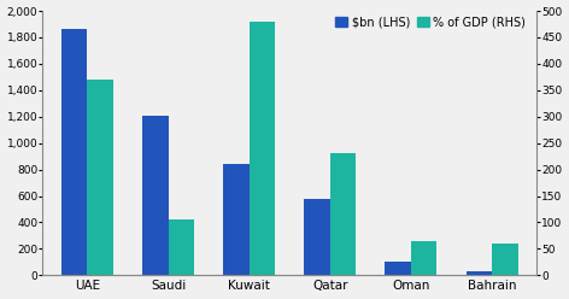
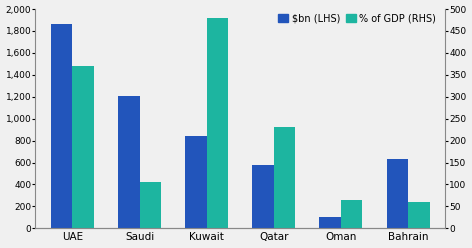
$bn (LHS)/Bahrain: 30 -> 630
